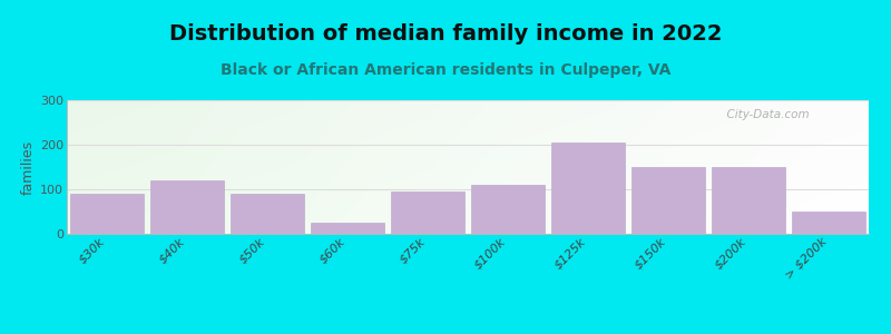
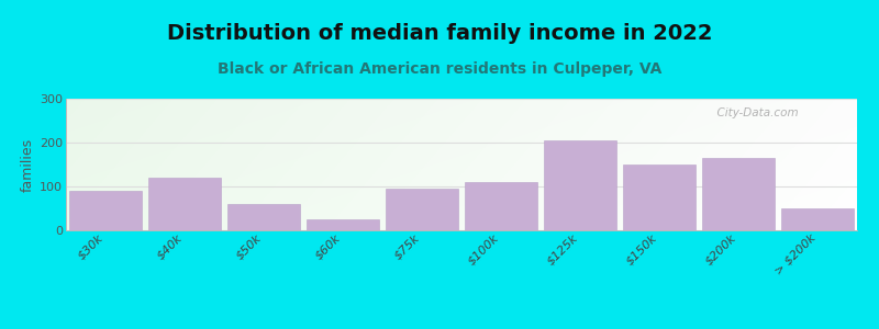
$50k: 90 -> 60
$200k: 150 -> 165
